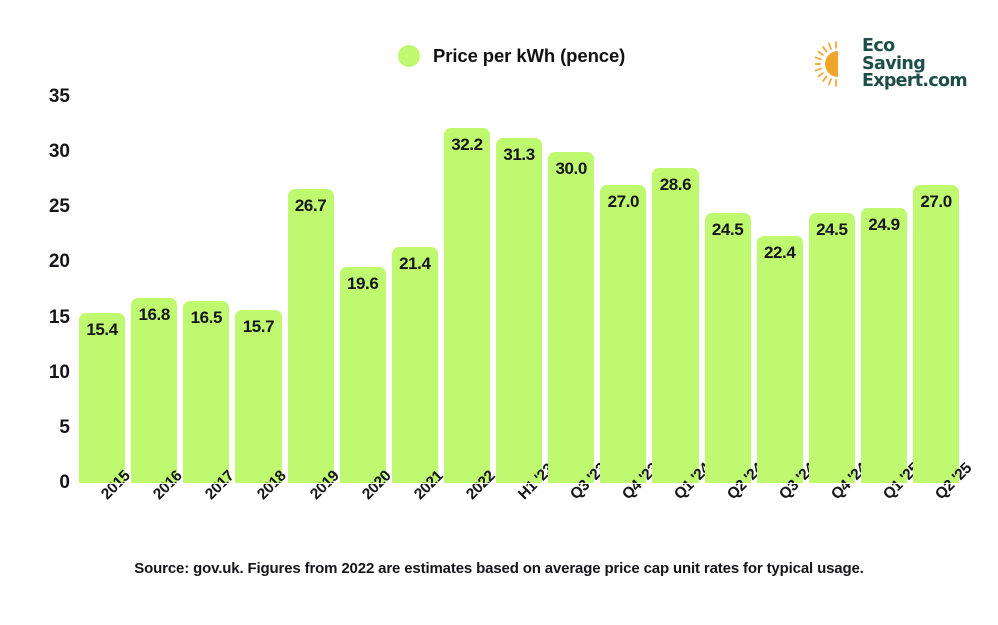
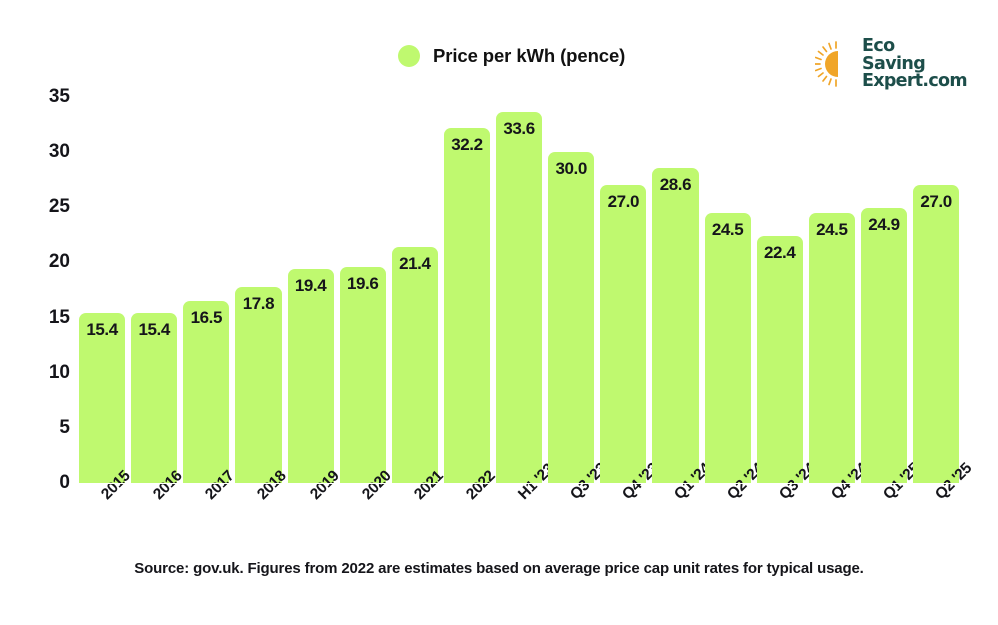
2016: 16.8 -> 15.4
2018: 15.7 -> 17.8
2019: 26.7 -> 19.4
H1 '23: 31.3 -> 33.6
